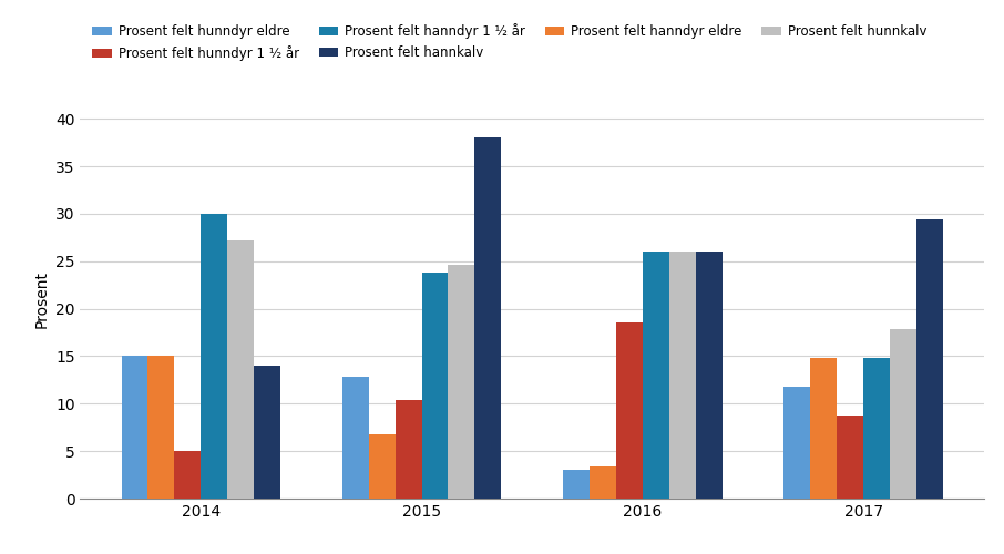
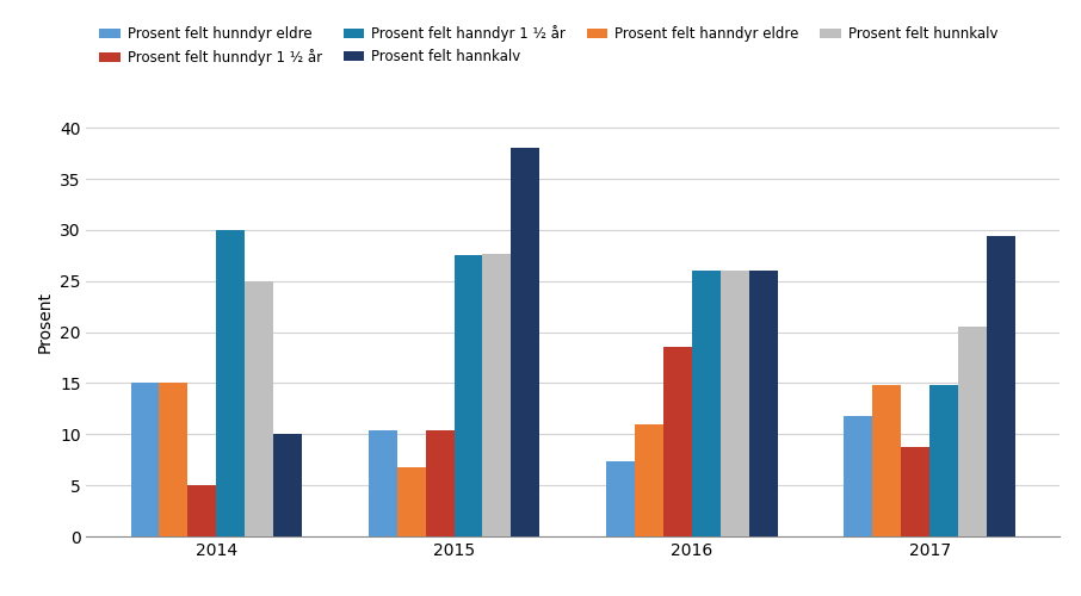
Prosent felt hunnkalv/2014: 27.2 -> 25.0
Prosent felt hannkalv/2014: 14.0 -> 10.0
Prosent felt hunndyr eldre/2015: 12.8 -> 10.4
Prosent felt hanndyr 1 ½ år/2015: 23.8 -> 27.5
Prosent felt hunnkalv/2015: 24.6 -> 27.6
Prosent felt hunndyr eldre/2016: 3.0 -> 7.3
Prosent felt hanndyr eldre/2016: 3.4 -> 11.0
Prosent felt hunnkalv/2017: 17.8 -> 20.5
